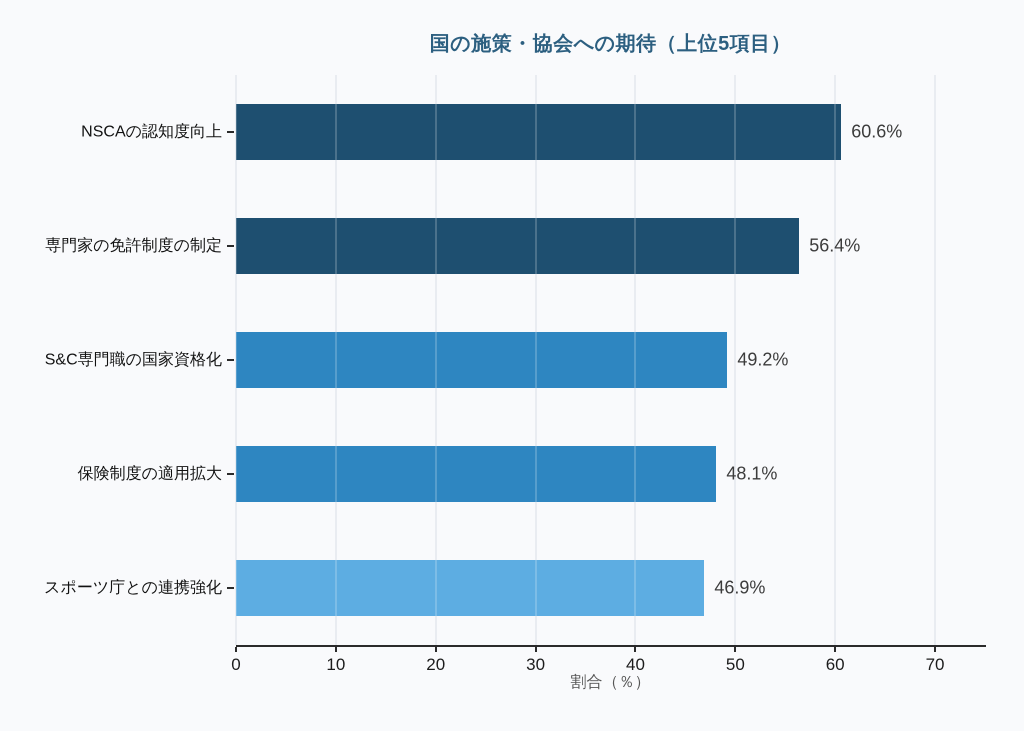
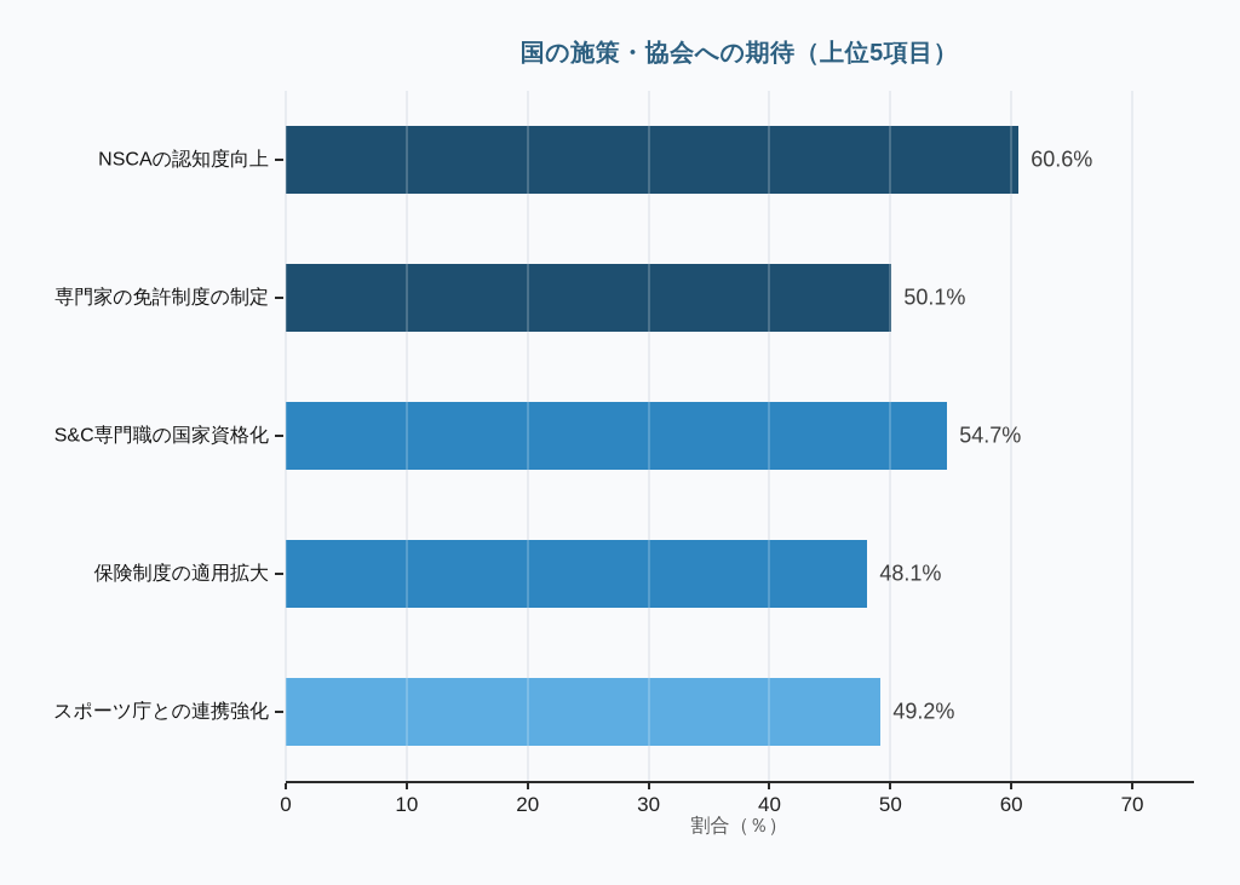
専門家の免許制度の制定: 56.4% -> 50.1%
S&C専門職の国家資格化: 49.2% -> 54.7%
スポーツ庁との連携強化: 46.9% -> 49.2%
